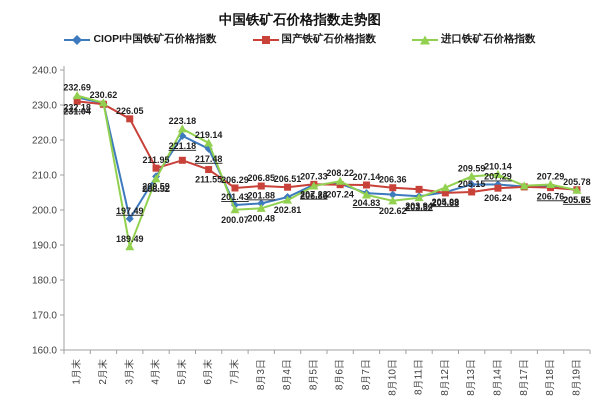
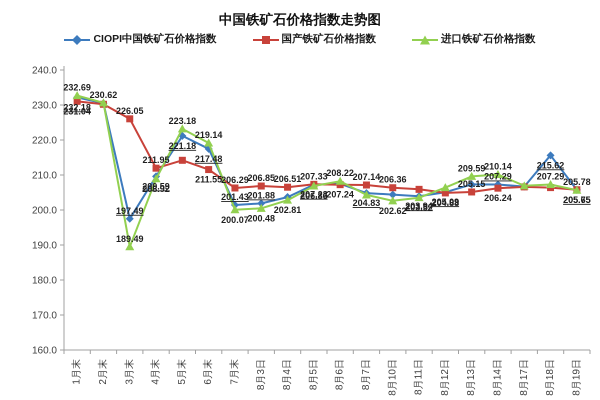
CIOPI中国铁矿石价格指数/8月18日: 206.76 -> 215.62
